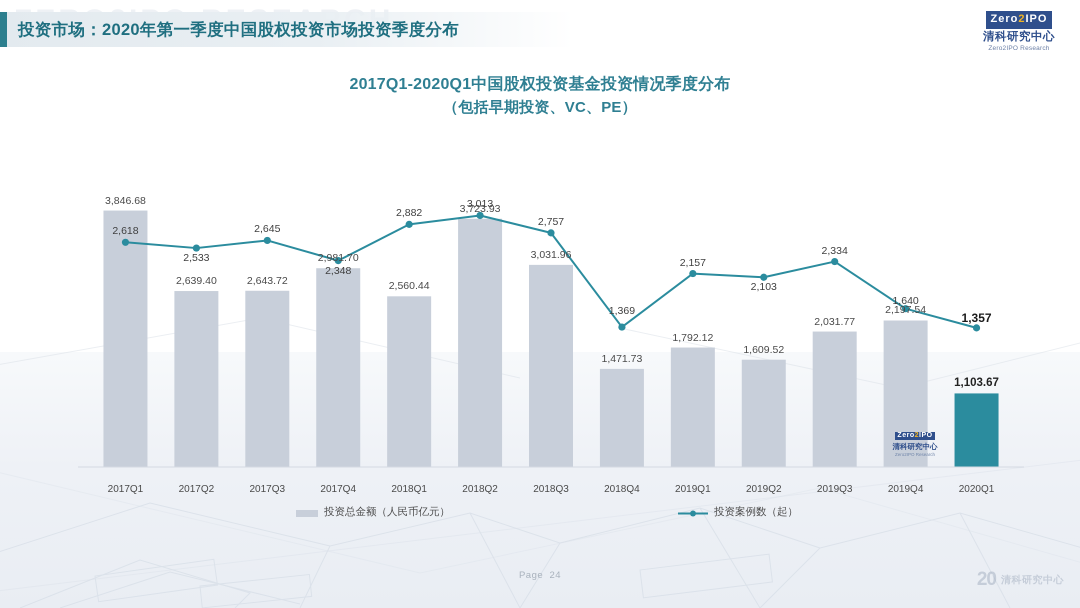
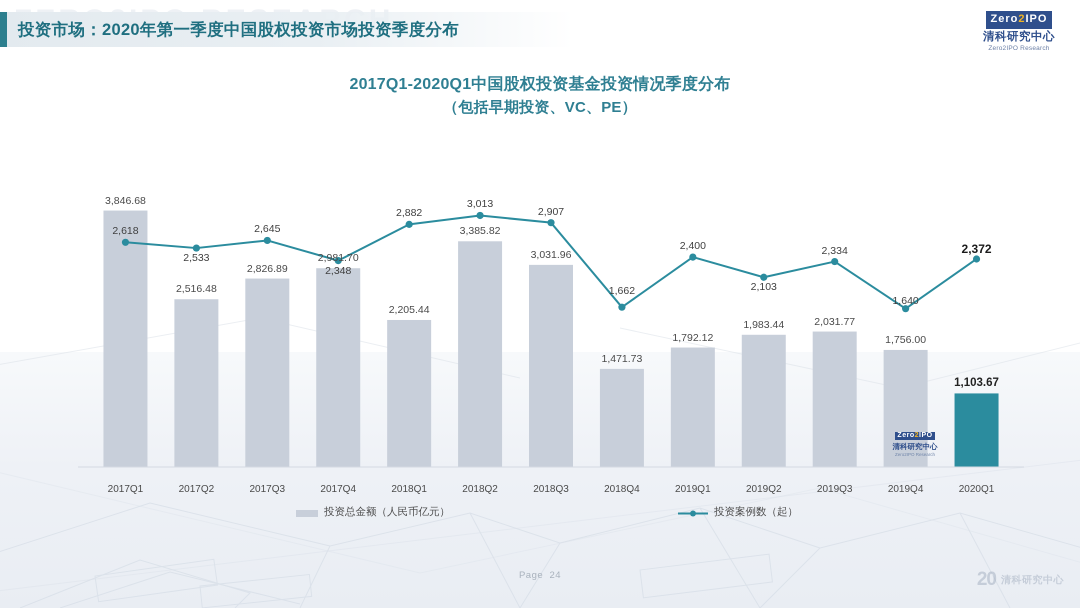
投资总金额（人民币亿元）/2017Q2: 2,639.40 -> 2,516.48
投资总金额（人民币亿元）/2017Q3: 2,643.72 -> 2,826.89
投资总金额（人民币亿元）/2018Q1: 2,560.44 -> 2,205.44
投资总金额（人民币亿元）/2018Q2: 3,723.93 -> 3,385.82
投资案例数（起）/2018Q3: 2,757 -> 2,907
投资案例数（起）/2018Q4: 1,369 -> 1,662
投资案例数（起）/2019Q1: 2,157 -> 2,400
投资总金额（人民币亿元）/2019Q2: 1,609.52 -> 1,983.44
投资总金额（人民币亿元）/2019Q4: 2,197.54 -> 1,756.00
投资案例数（起）/2020Q1: 1,357 -> 2,372
